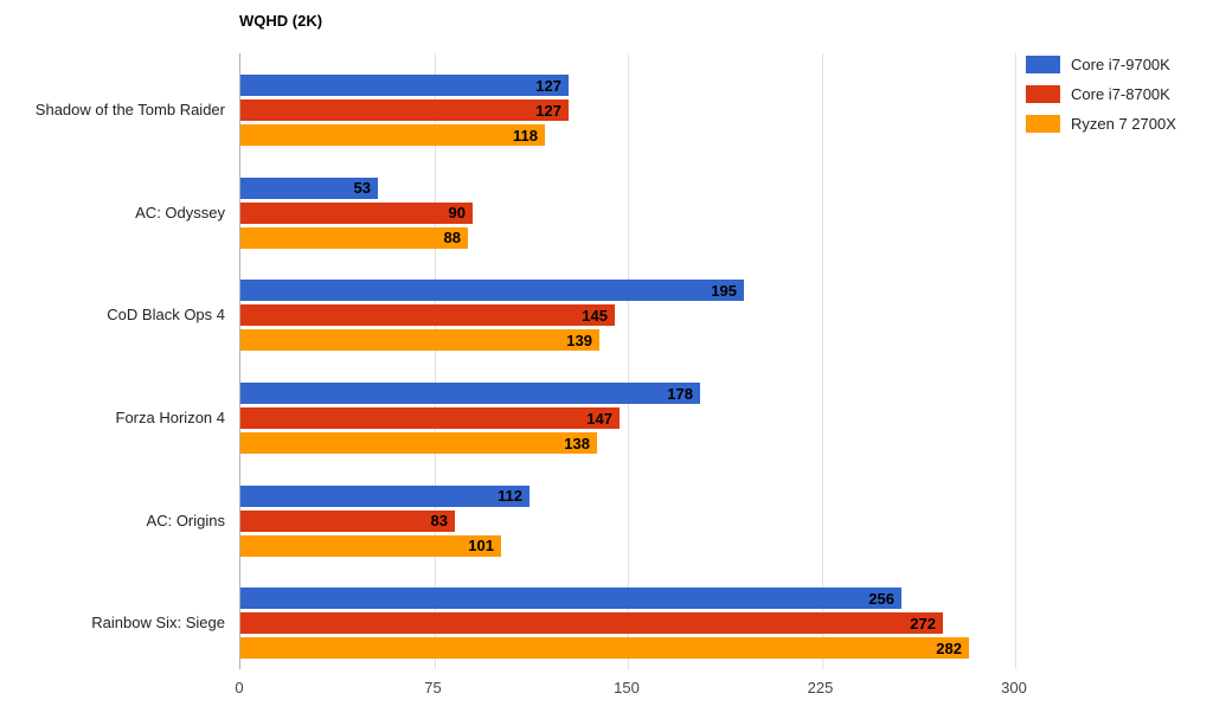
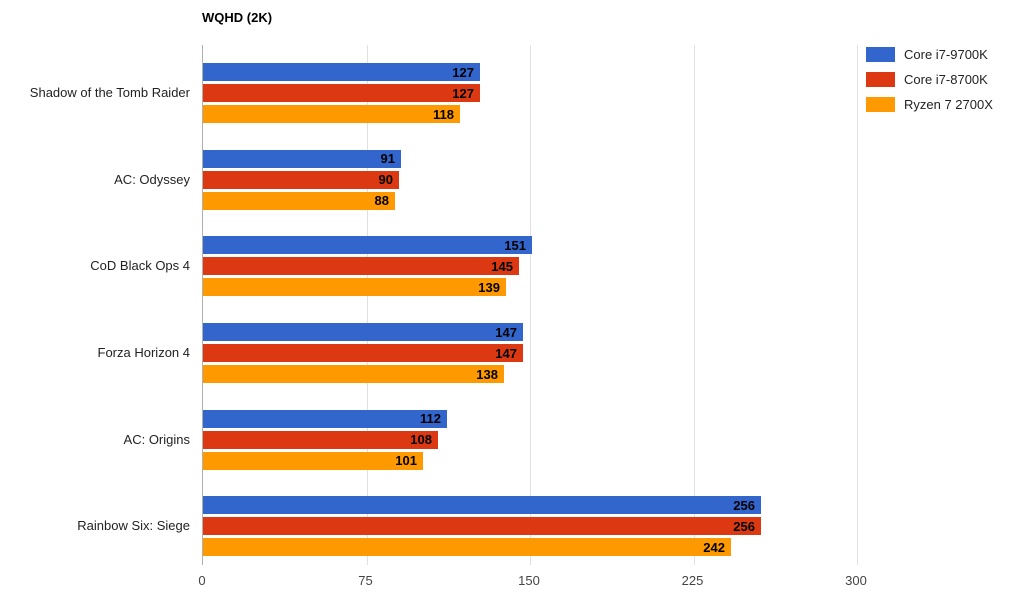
Core i7-9700K/AC: Odyssey: 53 -> 91
Core i7-9700K/CoD Black Ops 4: 195 -> 151
Core i7-9700K/Forza Horizon 4: 178 -> 147
Core i7-8700K/AC: Origins: 83 -> 108
Core i7-8700K/Rainbow Six: Siege: 272 -> 256
Ryzen 7 2700X/Rainbow Six: Siege: 282 -> 242
